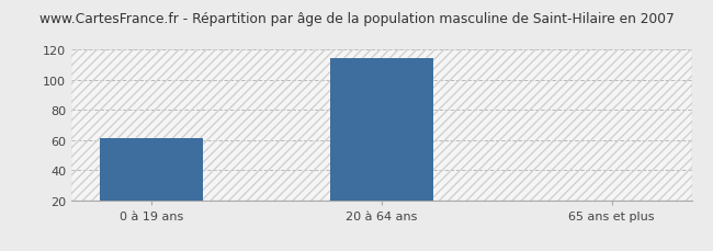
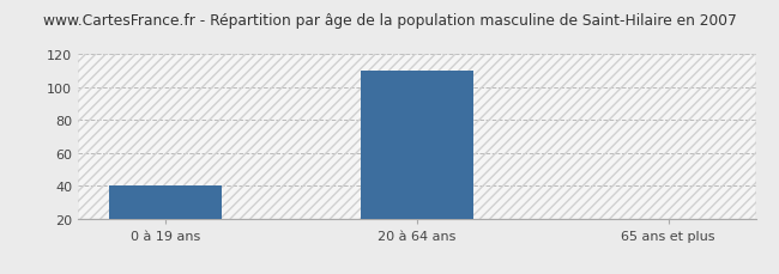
0 à 19 ans: 61 -> 40
20 à 64 ans: 114 -> 110
